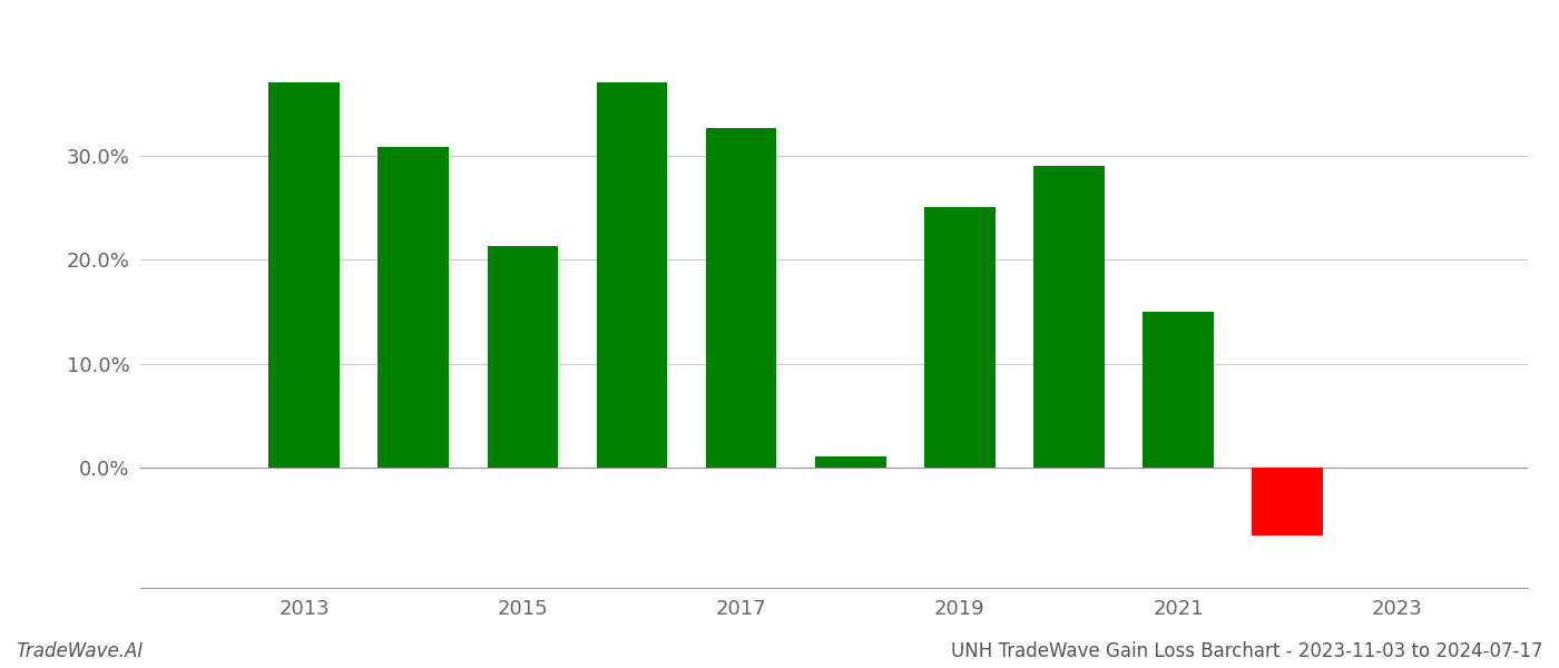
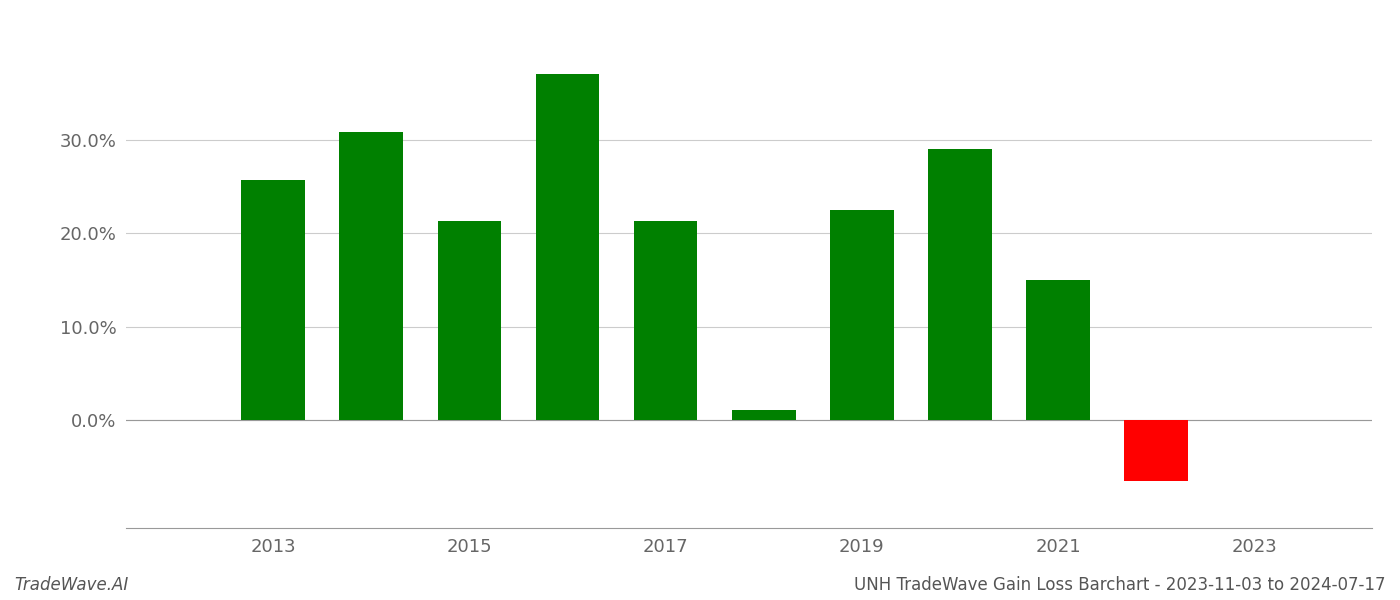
2013: 37.0% -> 25.7%
2017: 32.6% -> 21.3%
2019: 25.0% -> 22.5%
